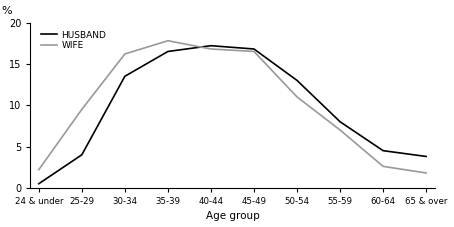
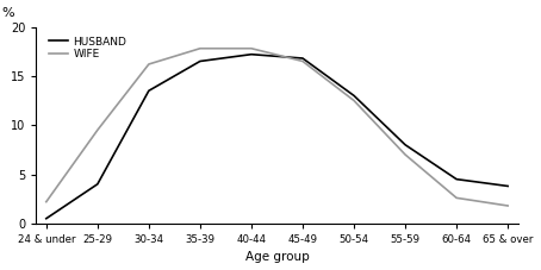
WIFE/40-44: 16.8 -> 17.8
WIFE/50-54: 11.0 -> 12.5
